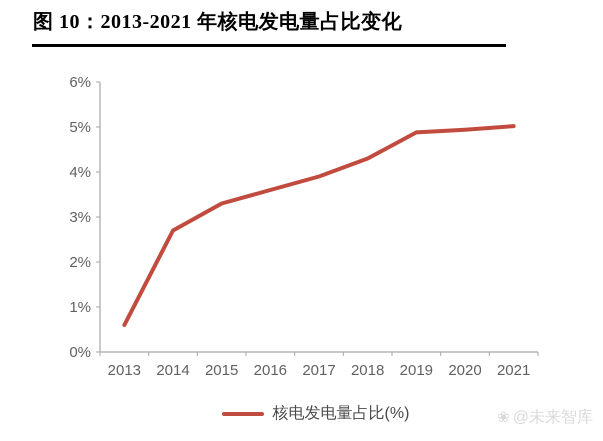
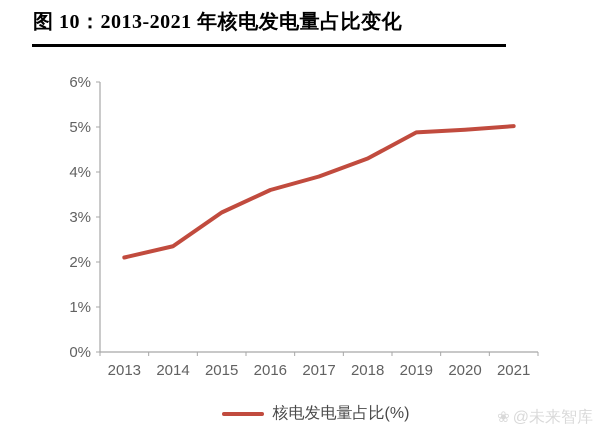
2013: 0.6% -> 2.1%
2014: 2.7% -> 2.4%
2015: 3.3% -> 3.1%
